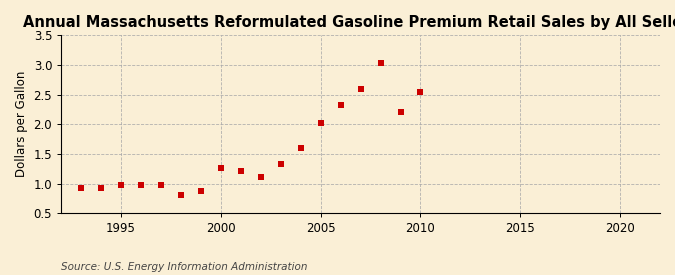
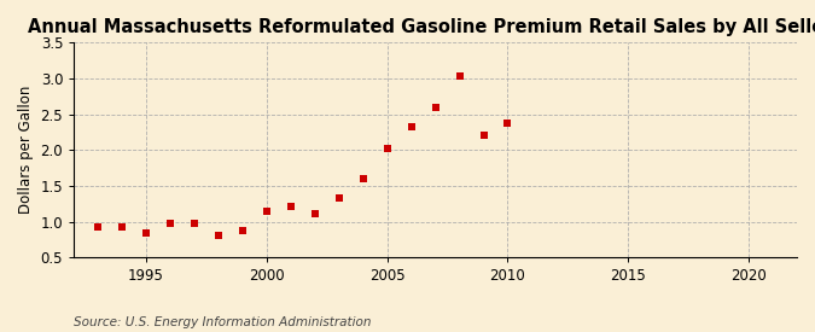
1995: 0.97 -> 0.84
2000: 1.27 -> 1.14
2010: 2.55 -> 2.38
